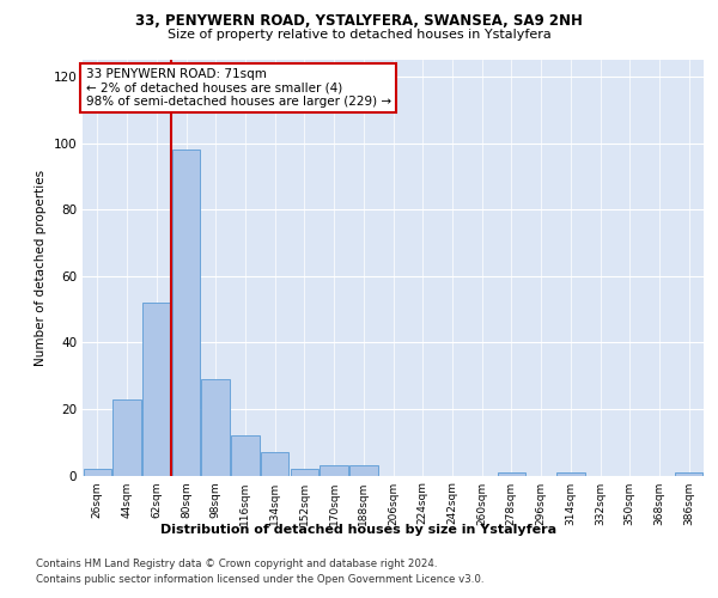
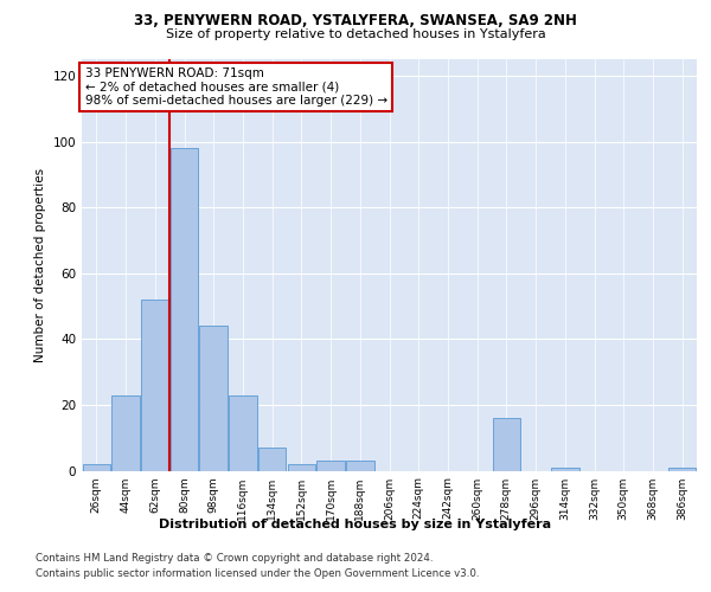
98sqm: 29 -> 44
116sqm: 12 -> 23
278sqm: 1 -> 16
